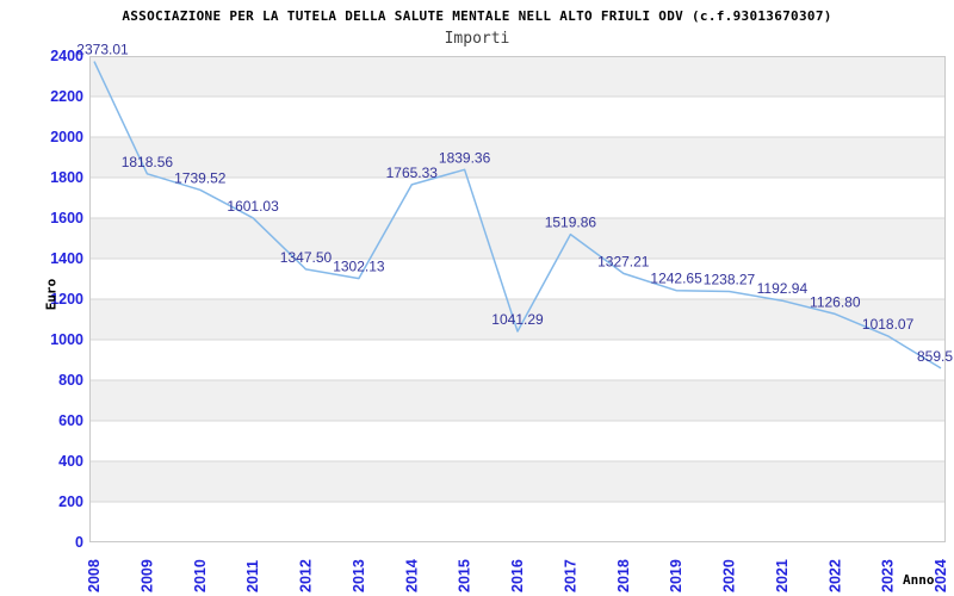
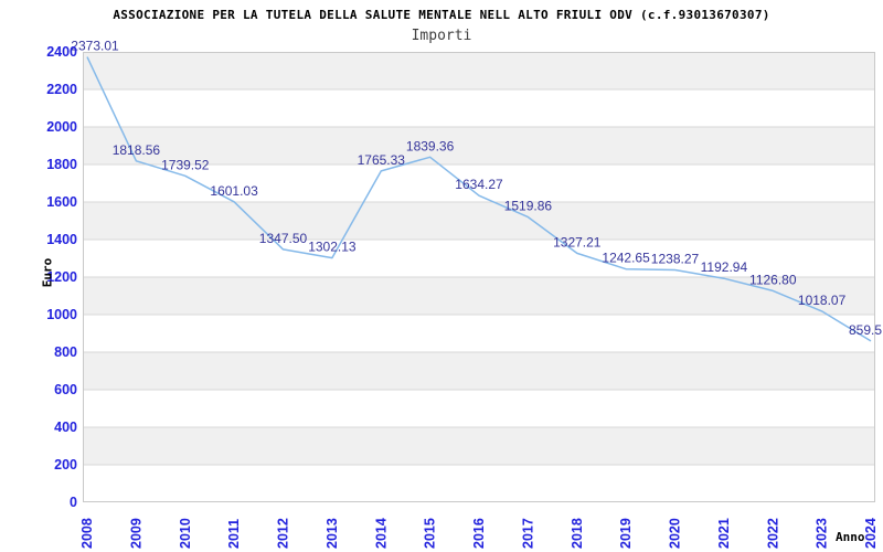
2016: 1041.29 -> 1634.27
